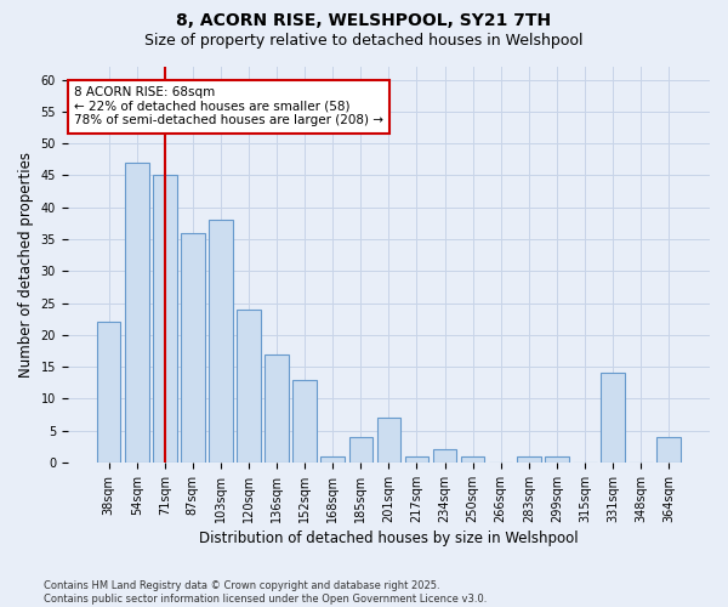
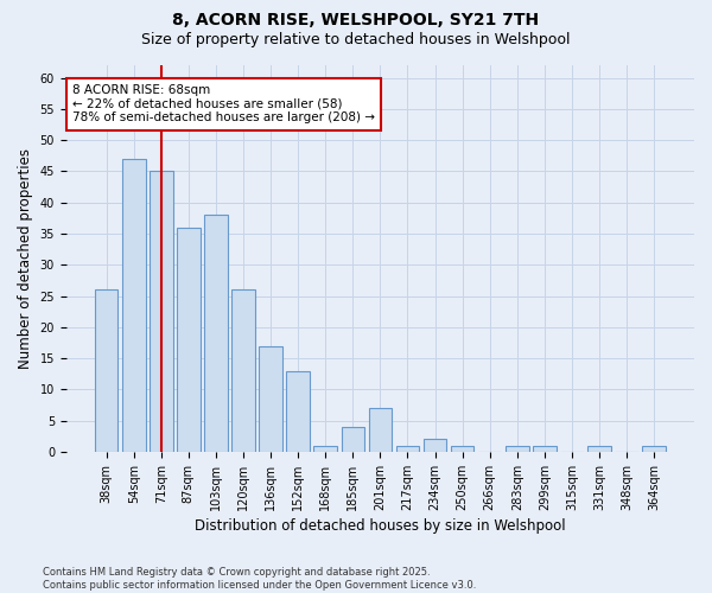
38sqm: 22 -> 26
120sqm: 24 -> 26
331sqm: 14 -> 1
364sqm: 4 -> 1
